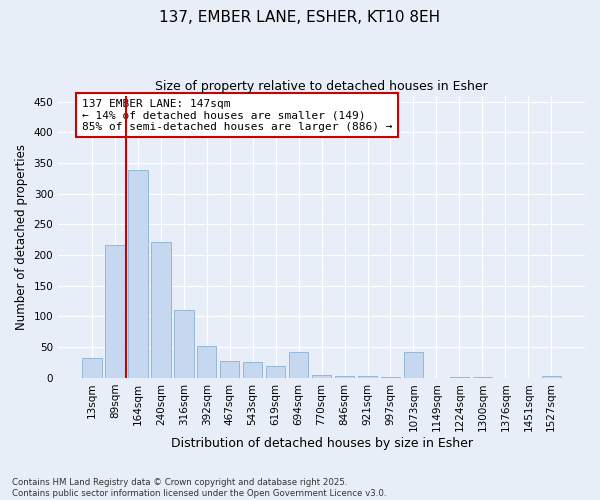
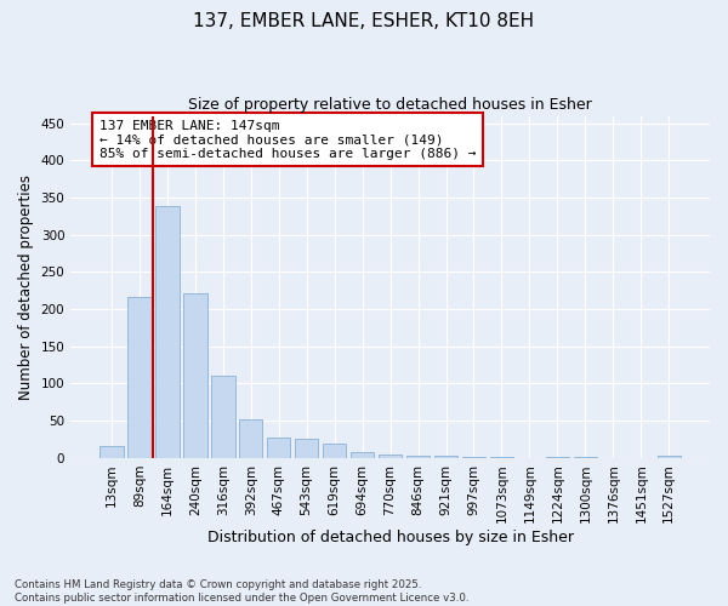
13sqm: 32 -> 16
694sqm: 42 -> 8
1073sqm: 42 -> 1
